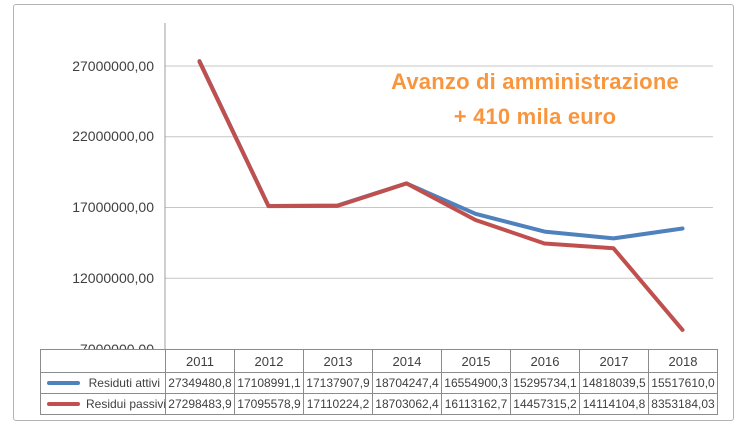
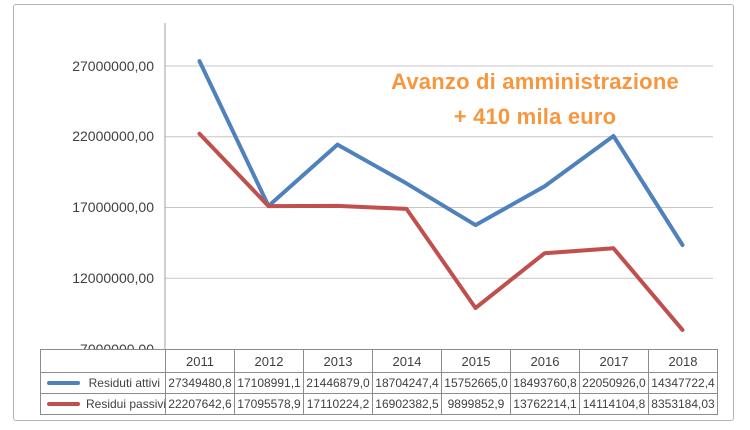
Residui passivi/2011: 27298483,9 -> 22207642,6
Residuti attivi/2013: 17137907,9 -> 21446879,0
Residui passivi/2014: 18703062,4 -> 16902382,5
Residuti attivi/2015: 16554900,3 -> 15752665,0
Residui passivi/2015: 16113162,7 -> 9899852,9
Residuti attivi/2016: 15295734,1 -> 18493760,8
Residui passivi/2016: 14457315,2 -> 13762214,1
Residuti attivi/2017: 14818039,5 -> 22050926,0
Residuti attivi/2018: 15517610,0 -> 14347722,4
